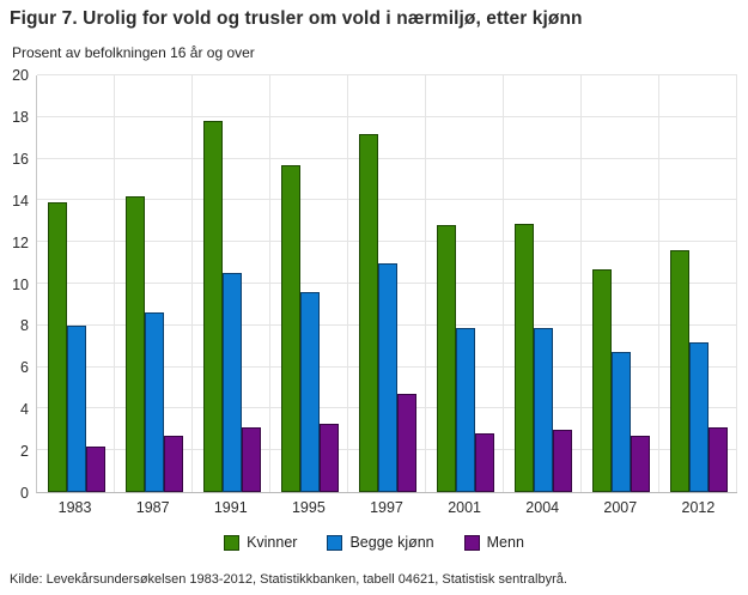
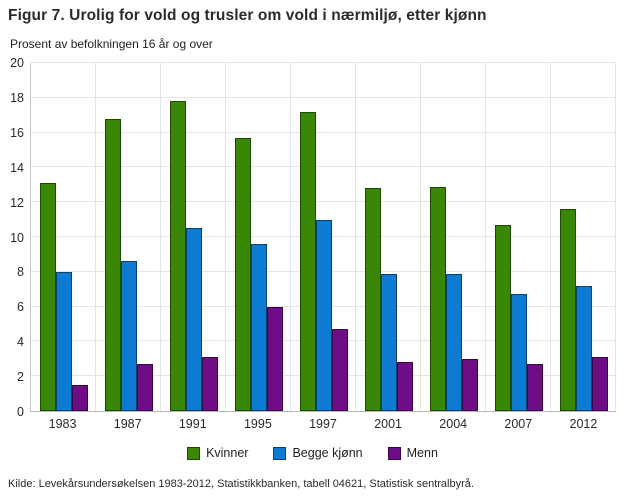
Kvinner/1983: 13.9 -> 13.1
Menn/1983: 2.2 -> 1.5
Kvinner/1987: 14.2 -> 16.8
Menn/1995: 3.3 -> 6.0
